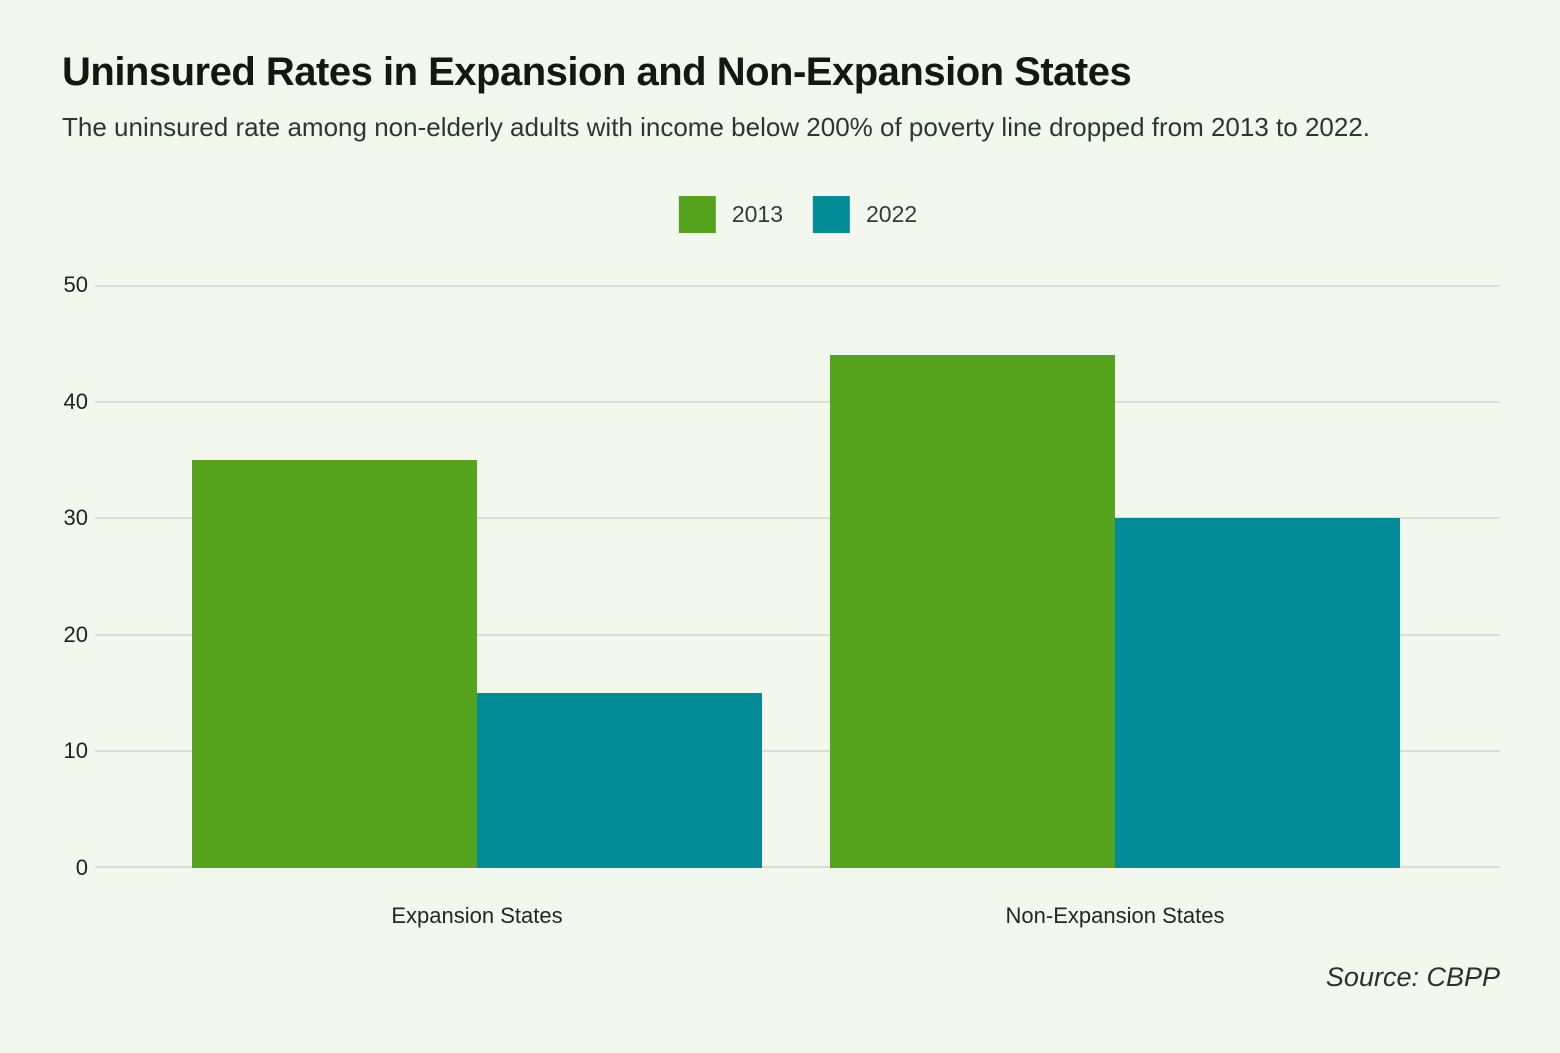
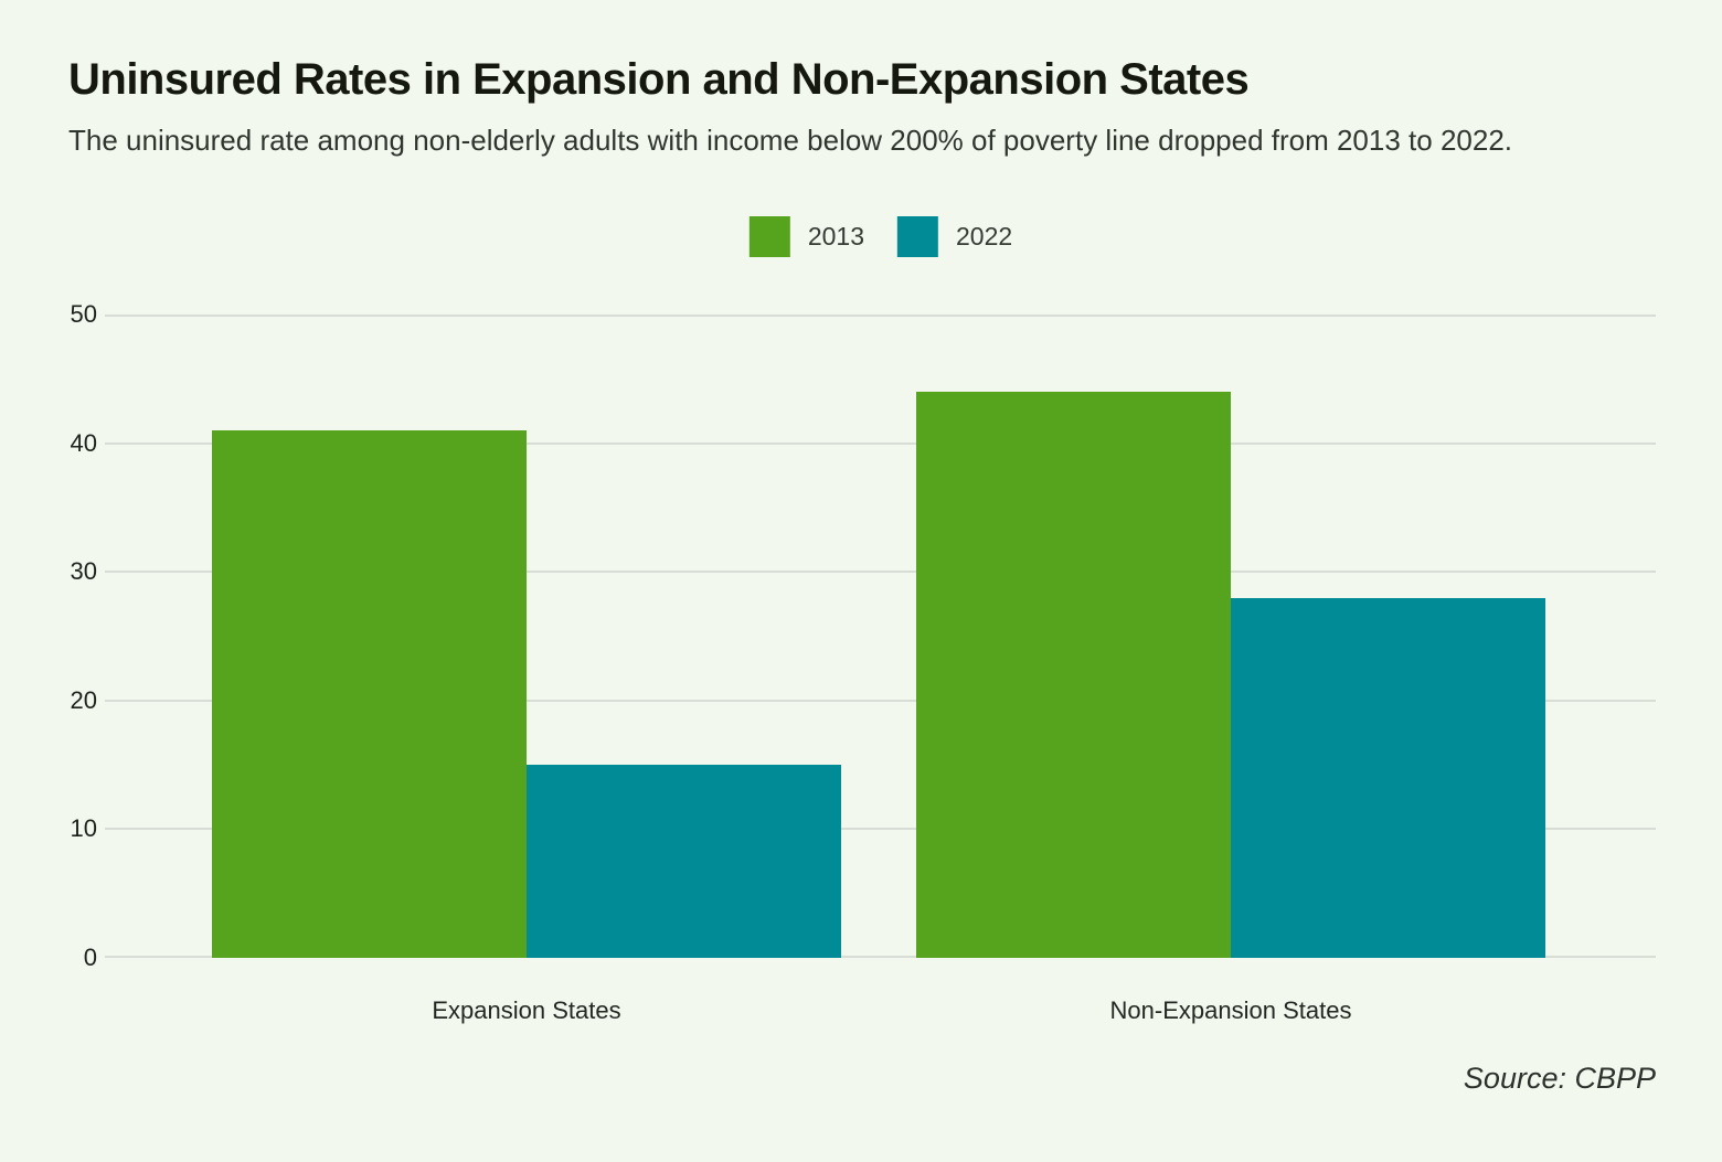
2013/Expansion States: 35 -> 41
2022/Non-Expansion States: 30 -> 28
